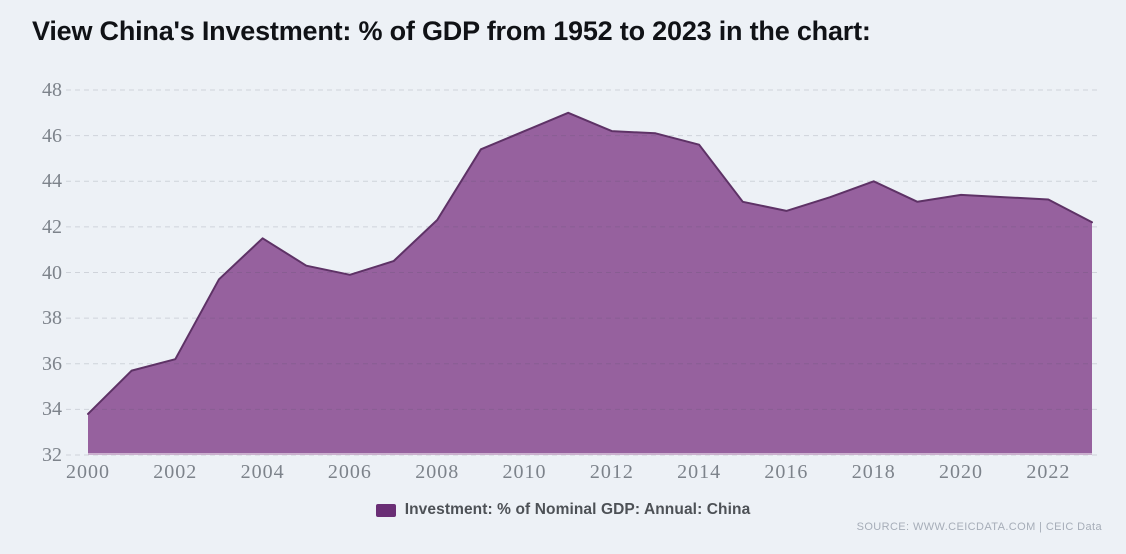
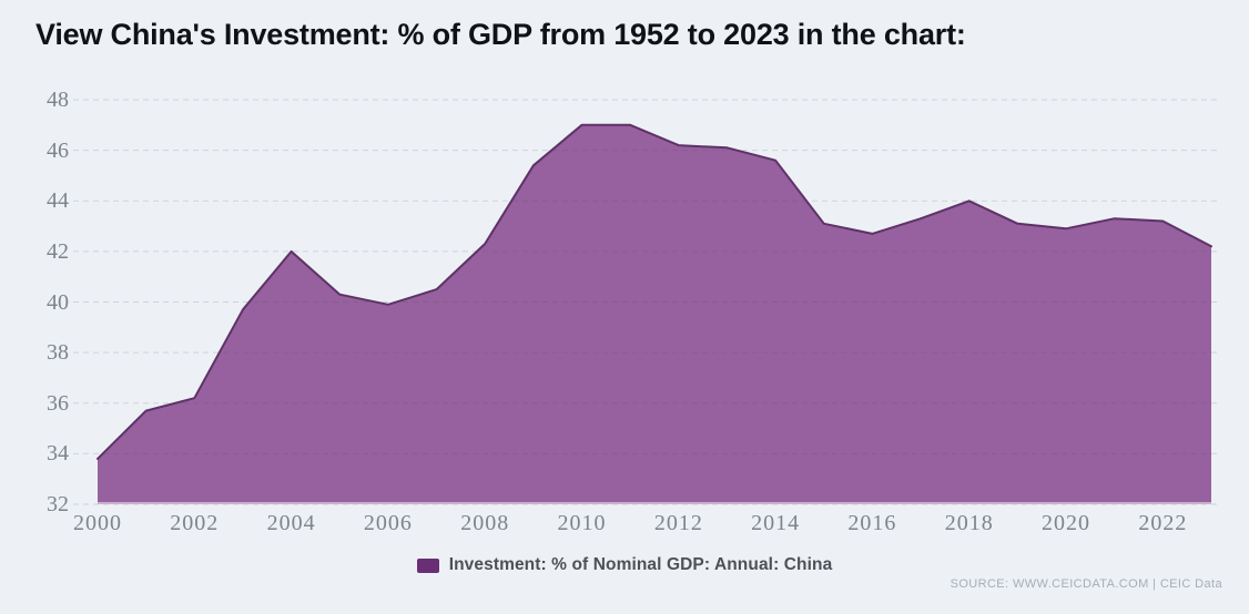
2004: 41.5 -> 42.0
2010: 46.2 -> 47.0
2020: 43.4 -> 42.9
